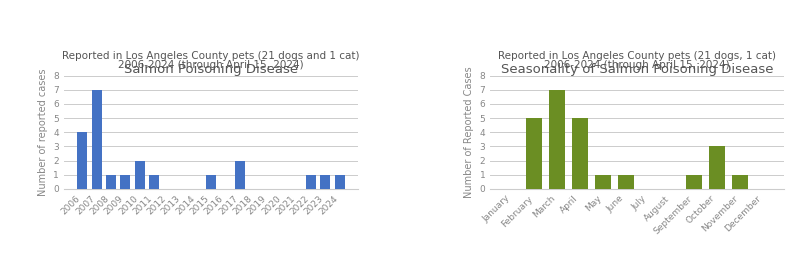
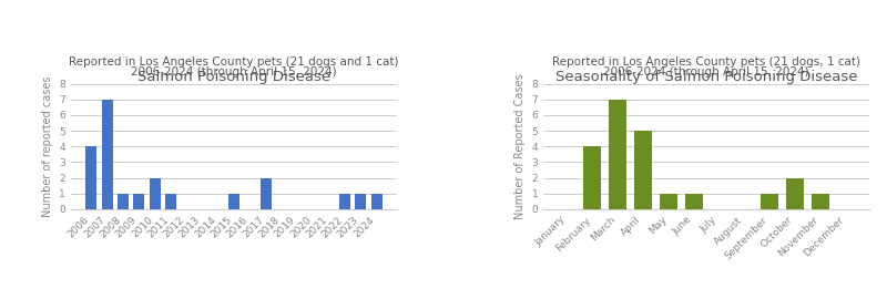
February: 5 -> 4
October: 3 -> 2
